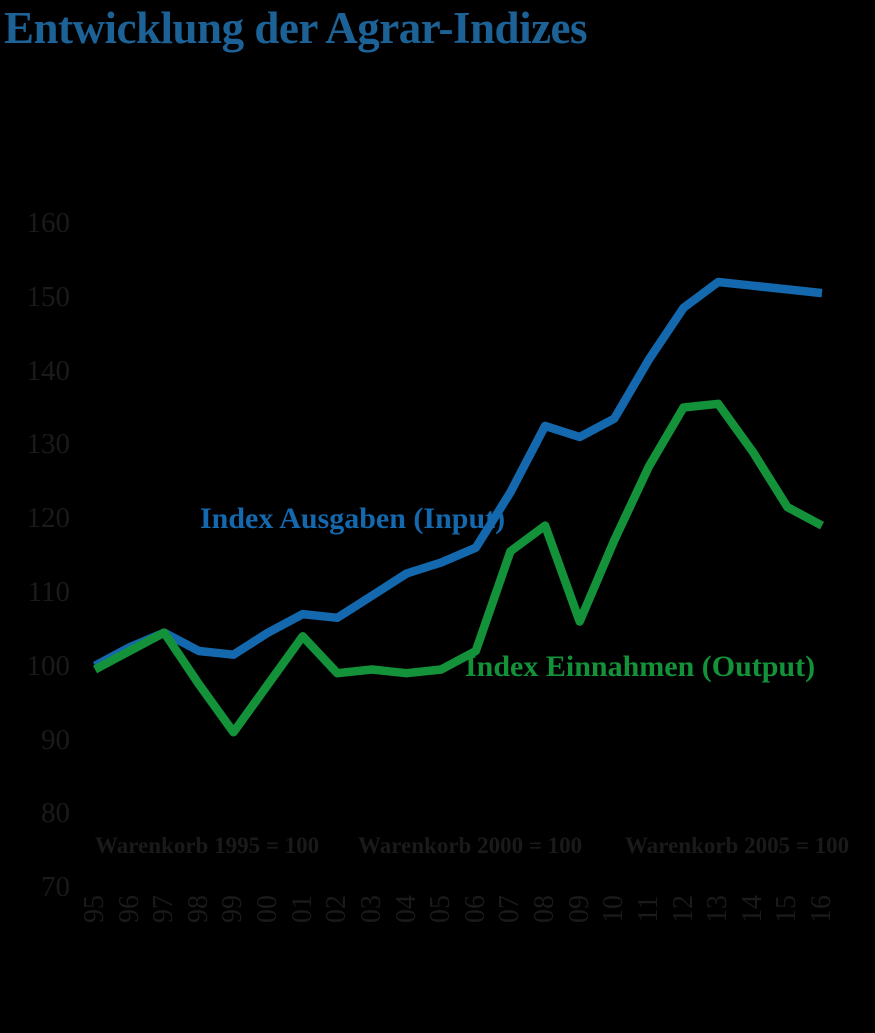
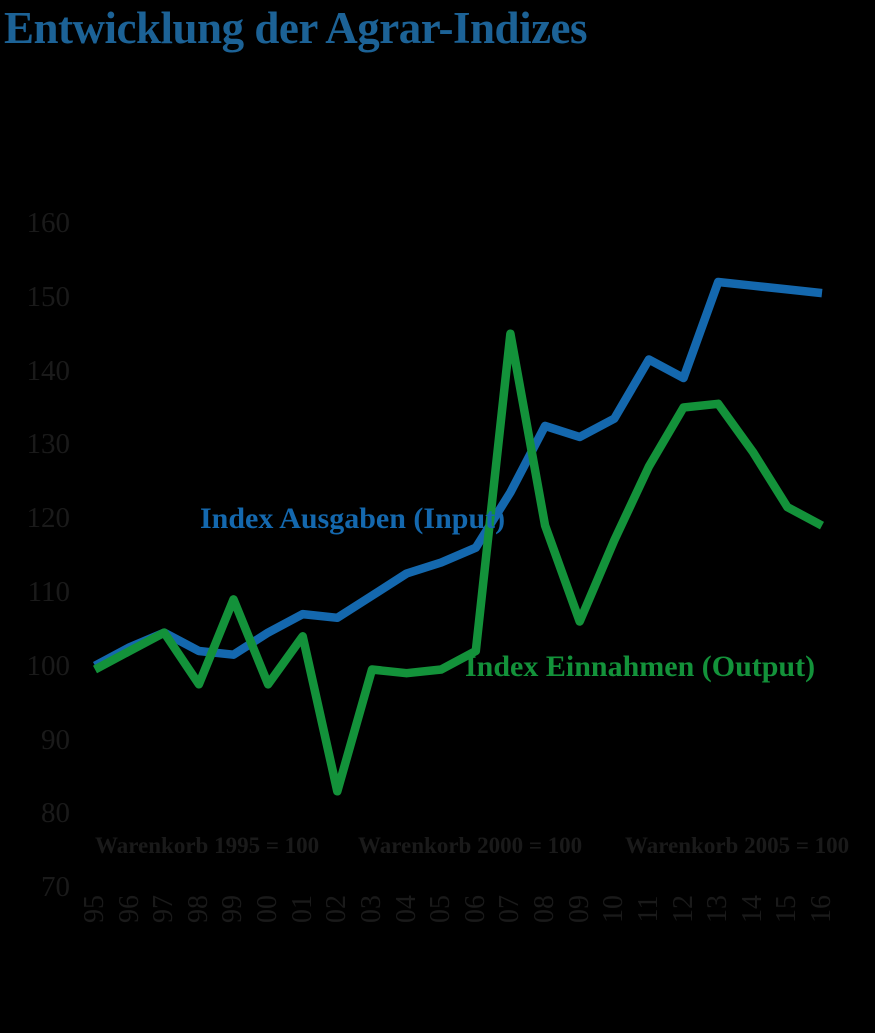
Index Einnahmen (Output)/99: 91 -> 109
Index Einnahmen (Output)/02: 99 -> 83
Index Einnahmen (Output)/07: 116 -> 145
Index Ausgaben (Input)/12: 148 -> 139
